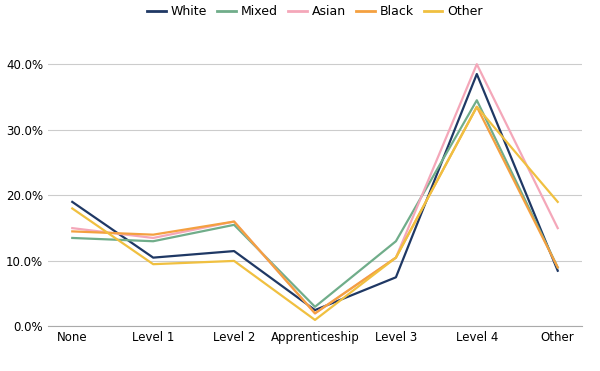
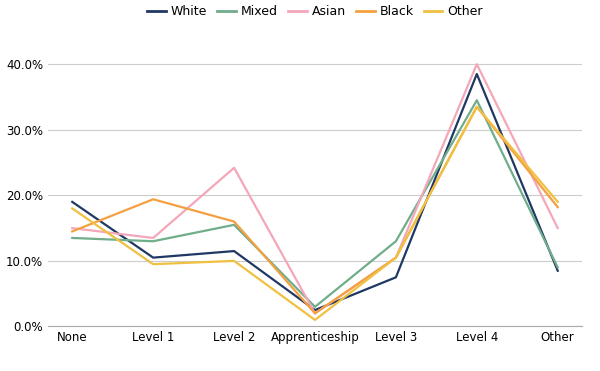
Black/Level 1: 14.0% -> 19.4%
Asian/Level 2: 16.0% -> 24.2%
Black/Other: 9.0% -> 18.2%
